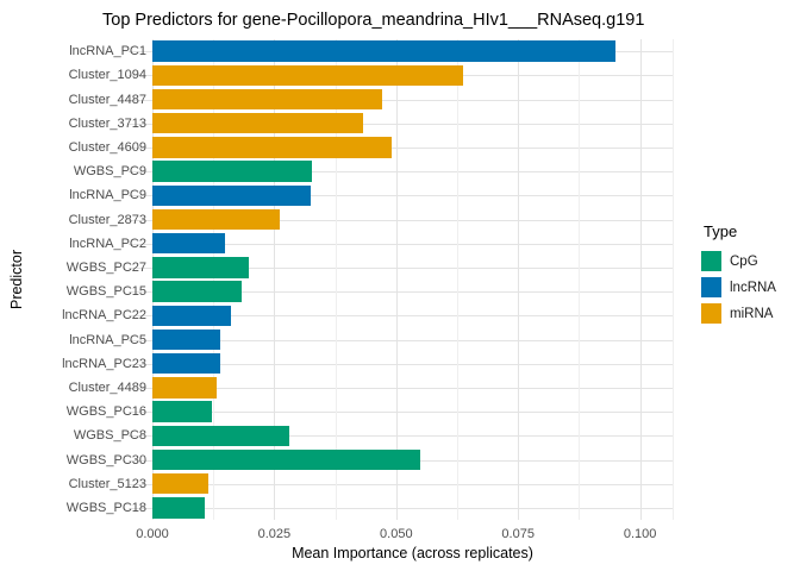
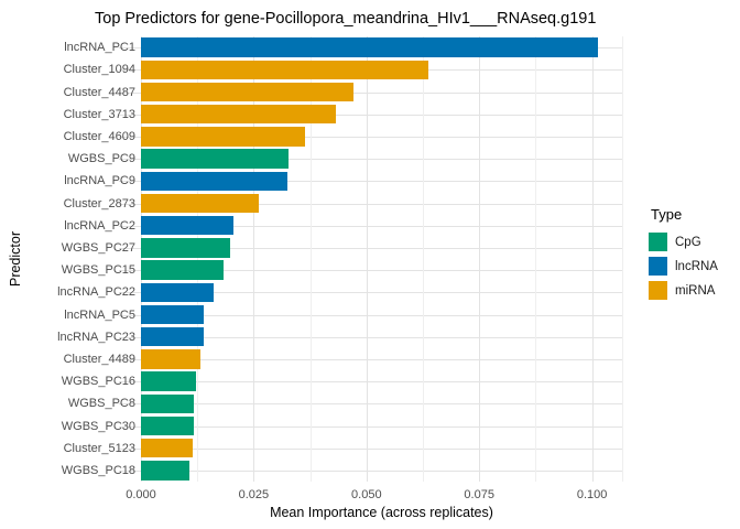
lncRNA_PC1: 0.095 -> 0.101
Cluster_4609: 0.049 -> 0.036
lncRNA_PC2: 0.015 -> 0.021
WGBS_PC8: 0.028 -> 0.012
WGBS_PC30: 0.055 -> 0.012
